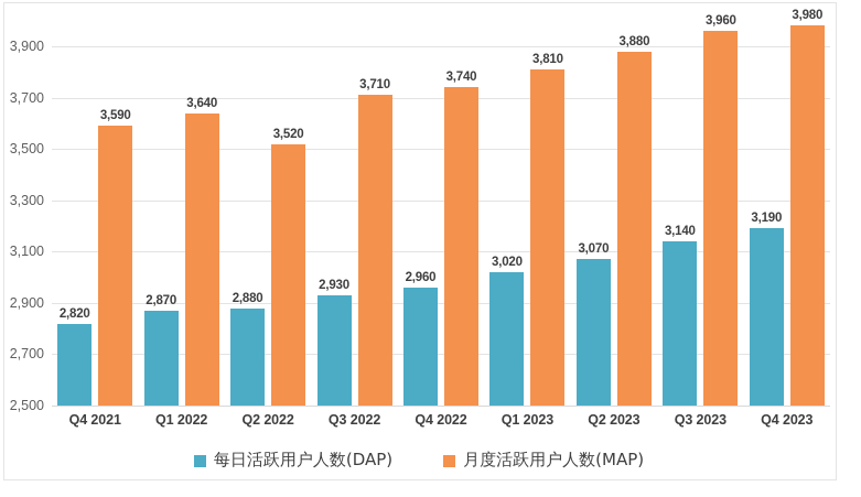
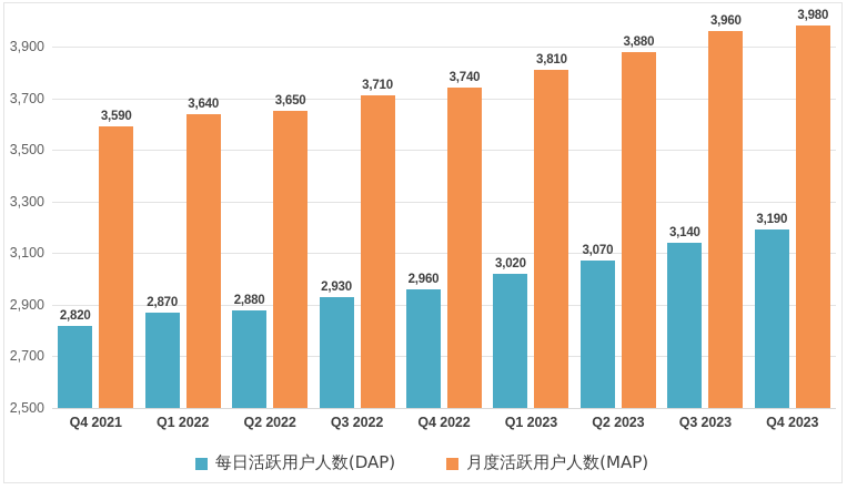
月度活跃用户人数(MAP)/Q2 2022: 3,520 -> 3,650
